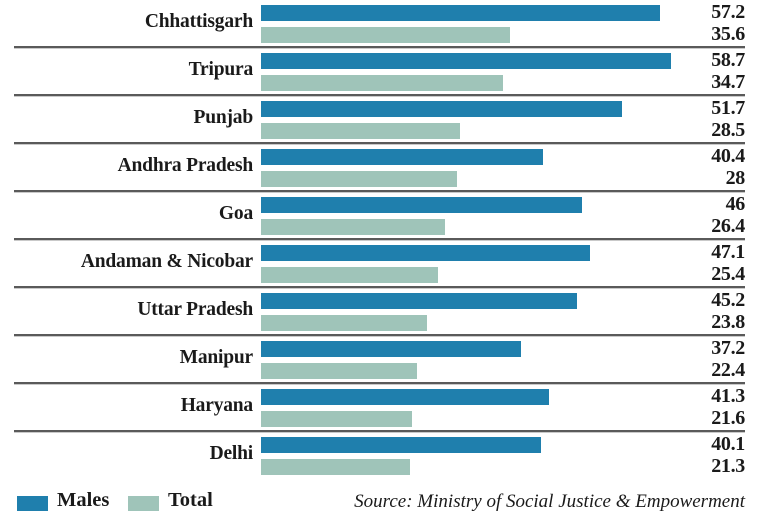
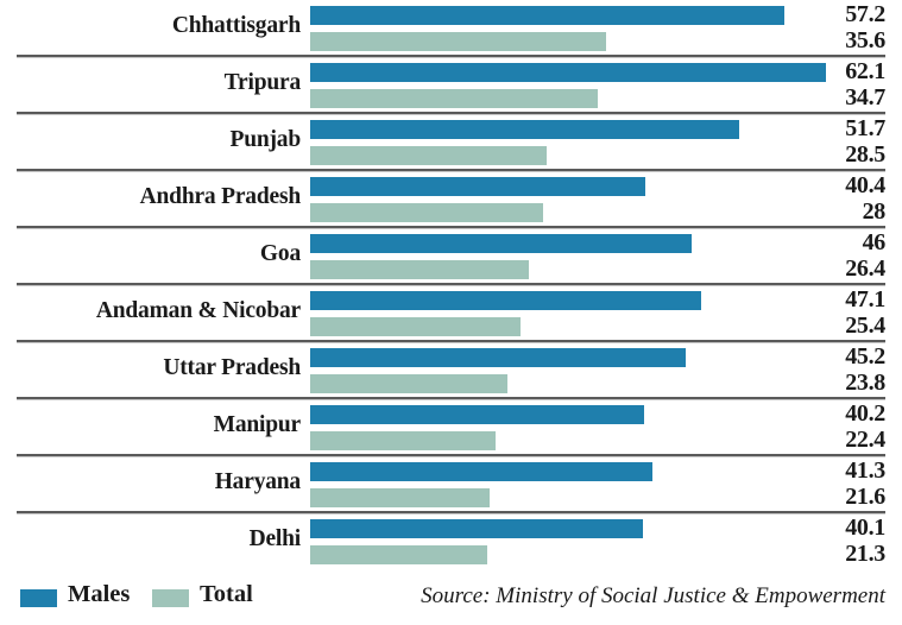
Males/Tripura: 58.7 -> 62.1
Males/Manipur: 37.2 -> 40.2
